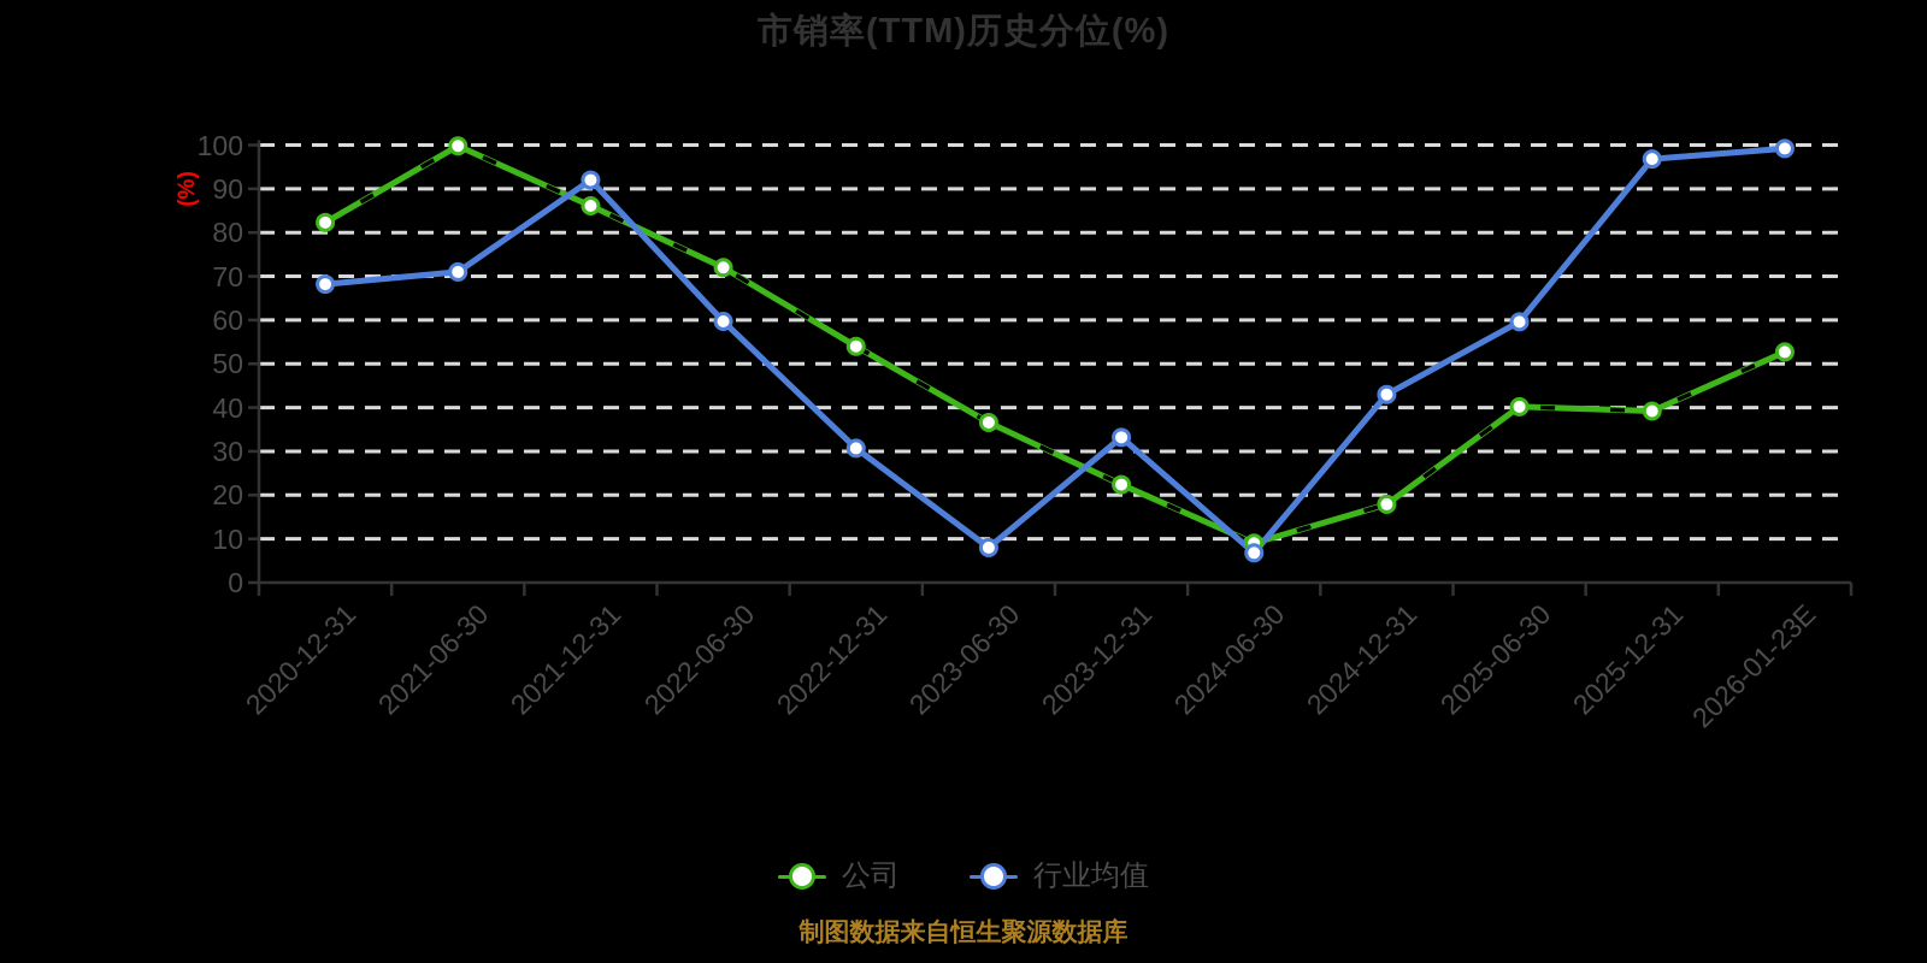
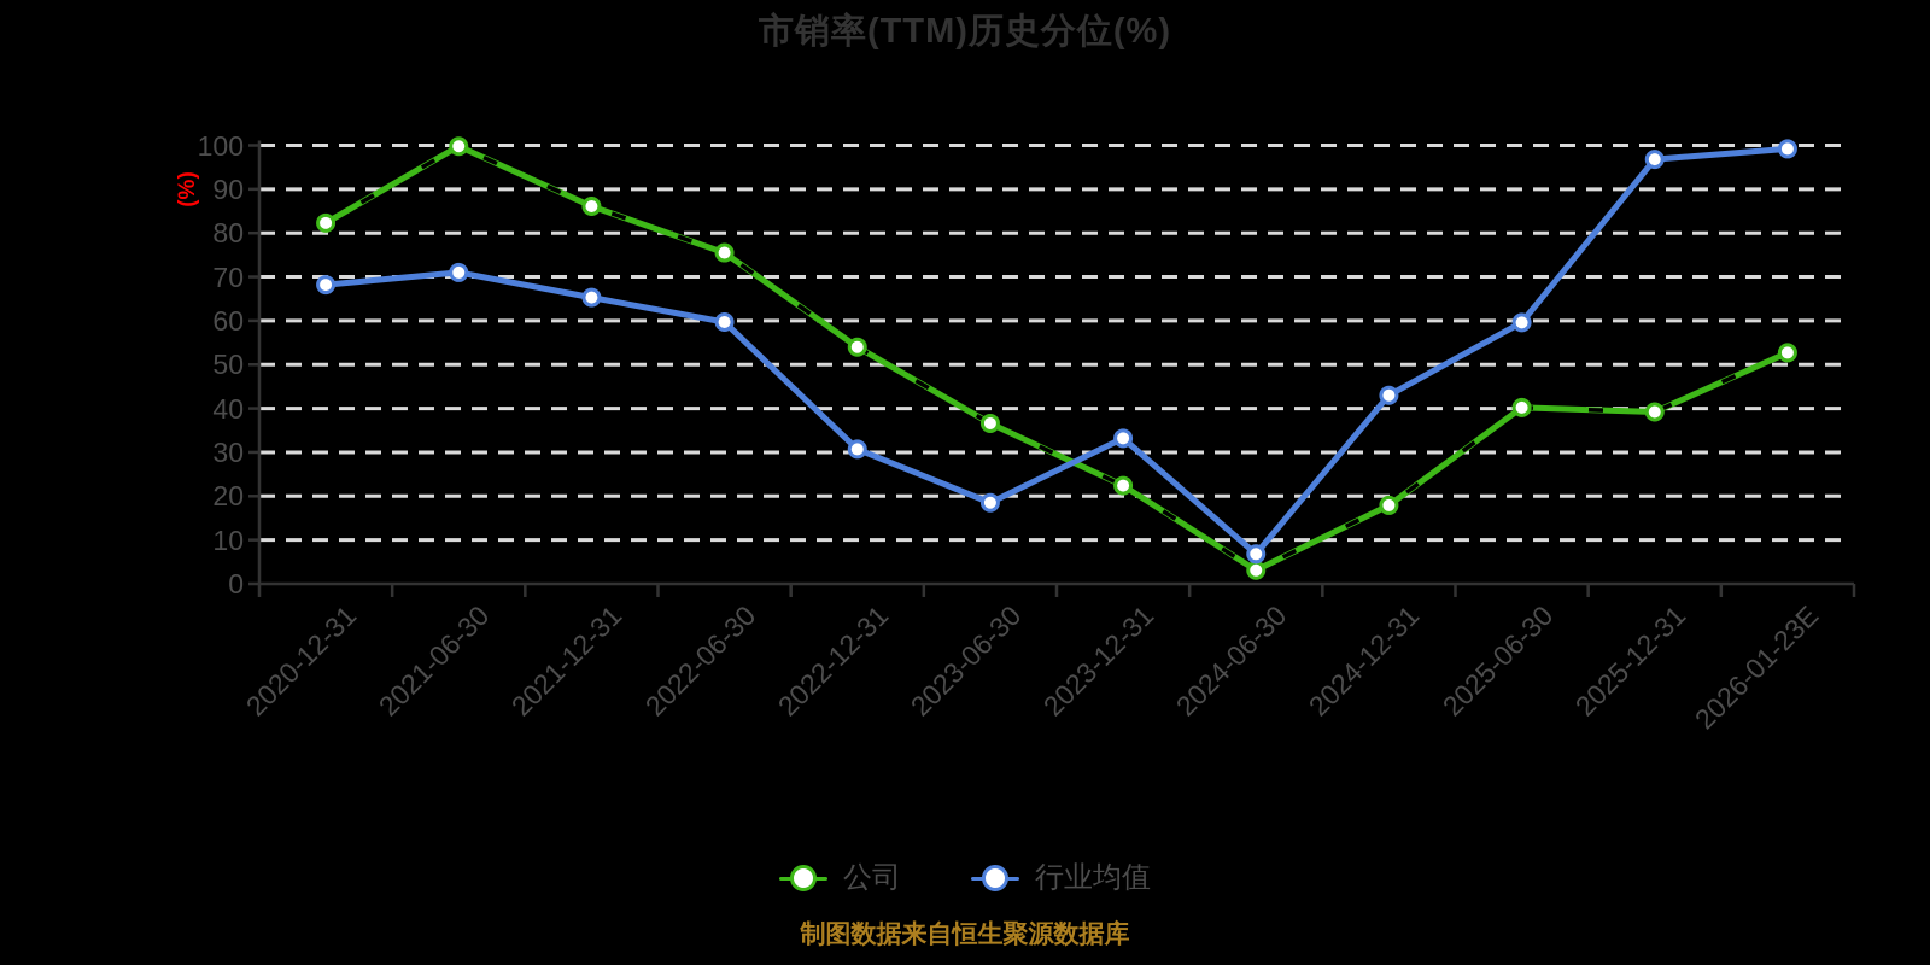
行业均值/2021-12-31: 92 -> 65
公司/2022-06-30: 72 -> 76
行业均值/2023-06-30: 8 -> 18
公司/2024-06-30: 9 -> 3
